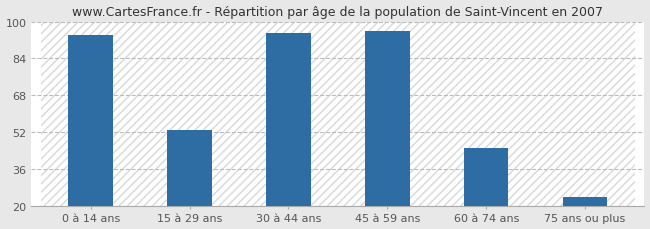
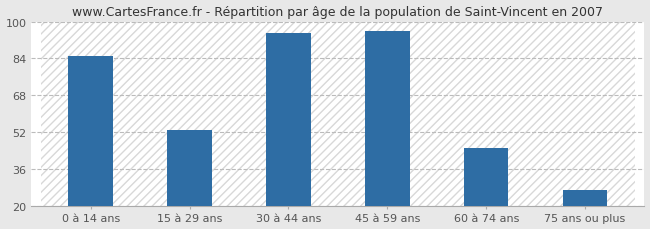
0 à 14 ans: 94 -> 85
75 ans ou plus: 24 -> 27
